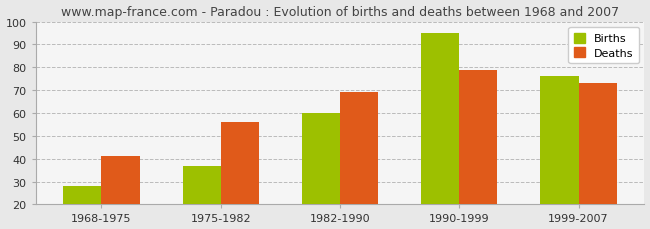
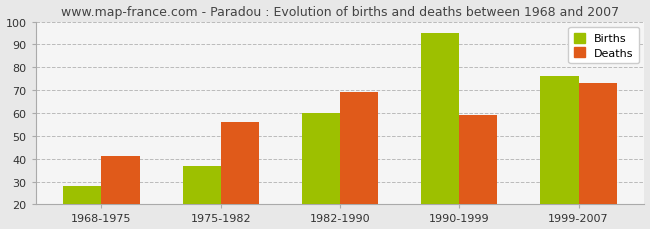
Deaths/1990-1999: 79 -> 59
